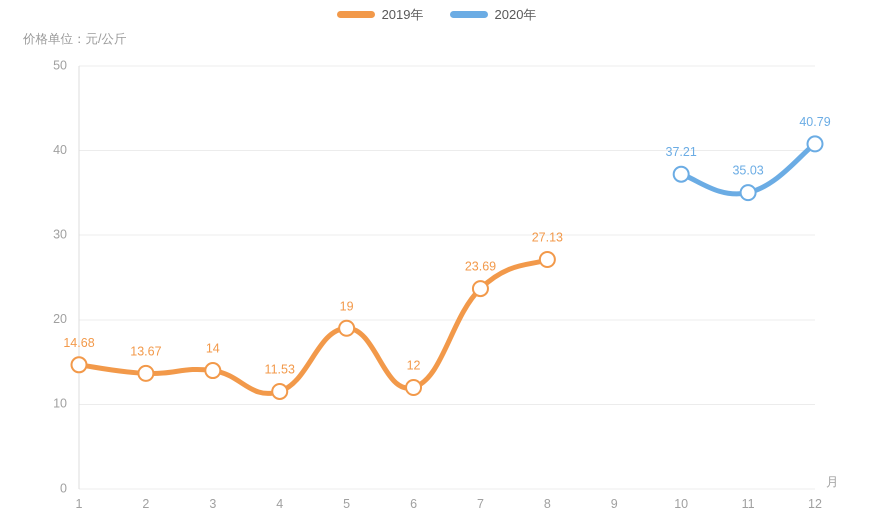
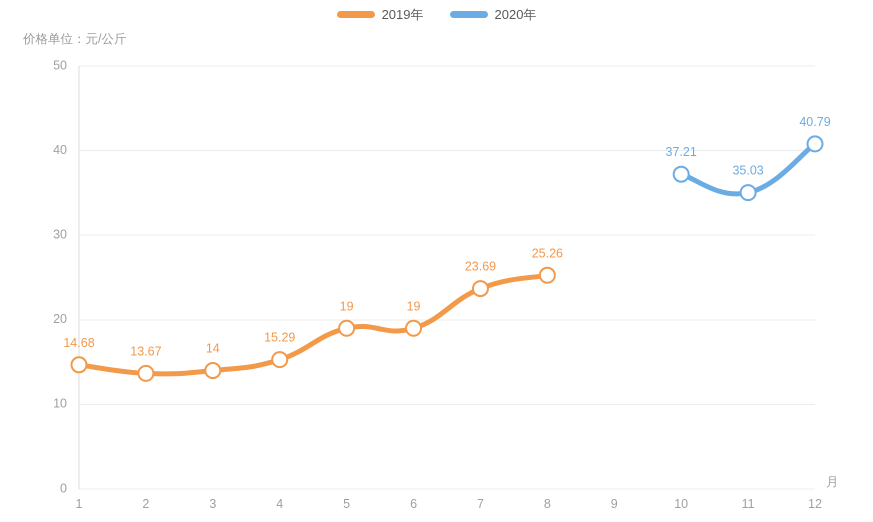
2019年/4: 11.53 -> 15.29
2019年/6: 12 -> 19
2019年/8: 27.13 -> 25.26
